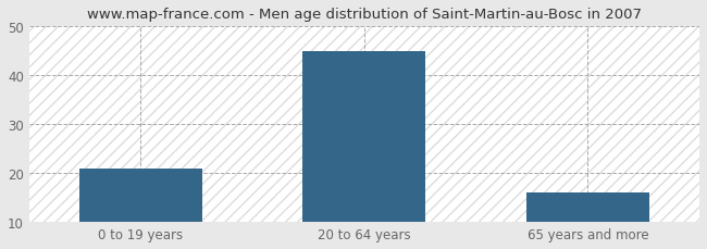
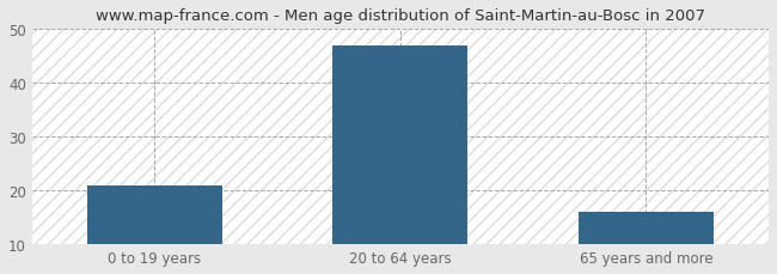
20 to 64 years: 45 -> 47
